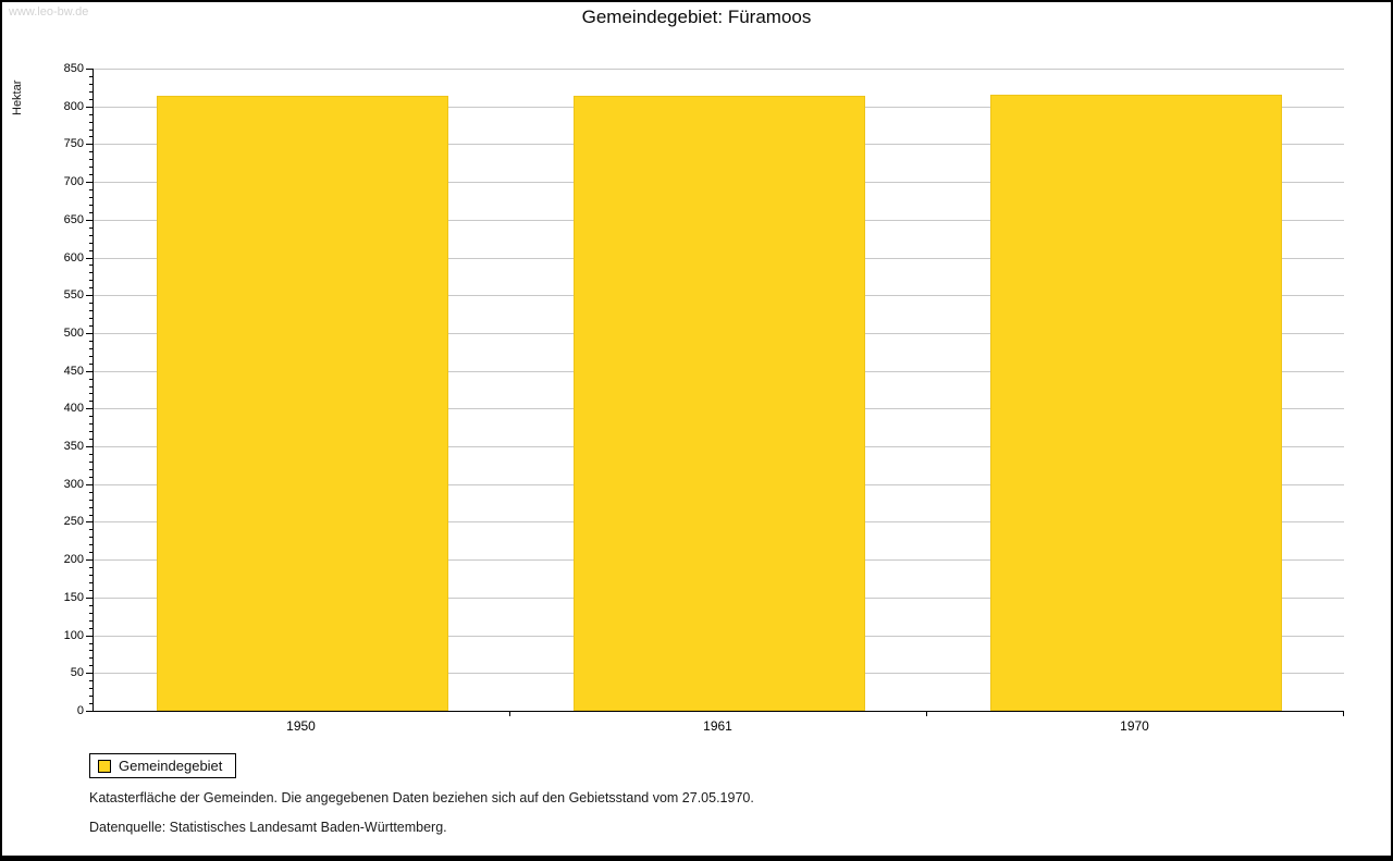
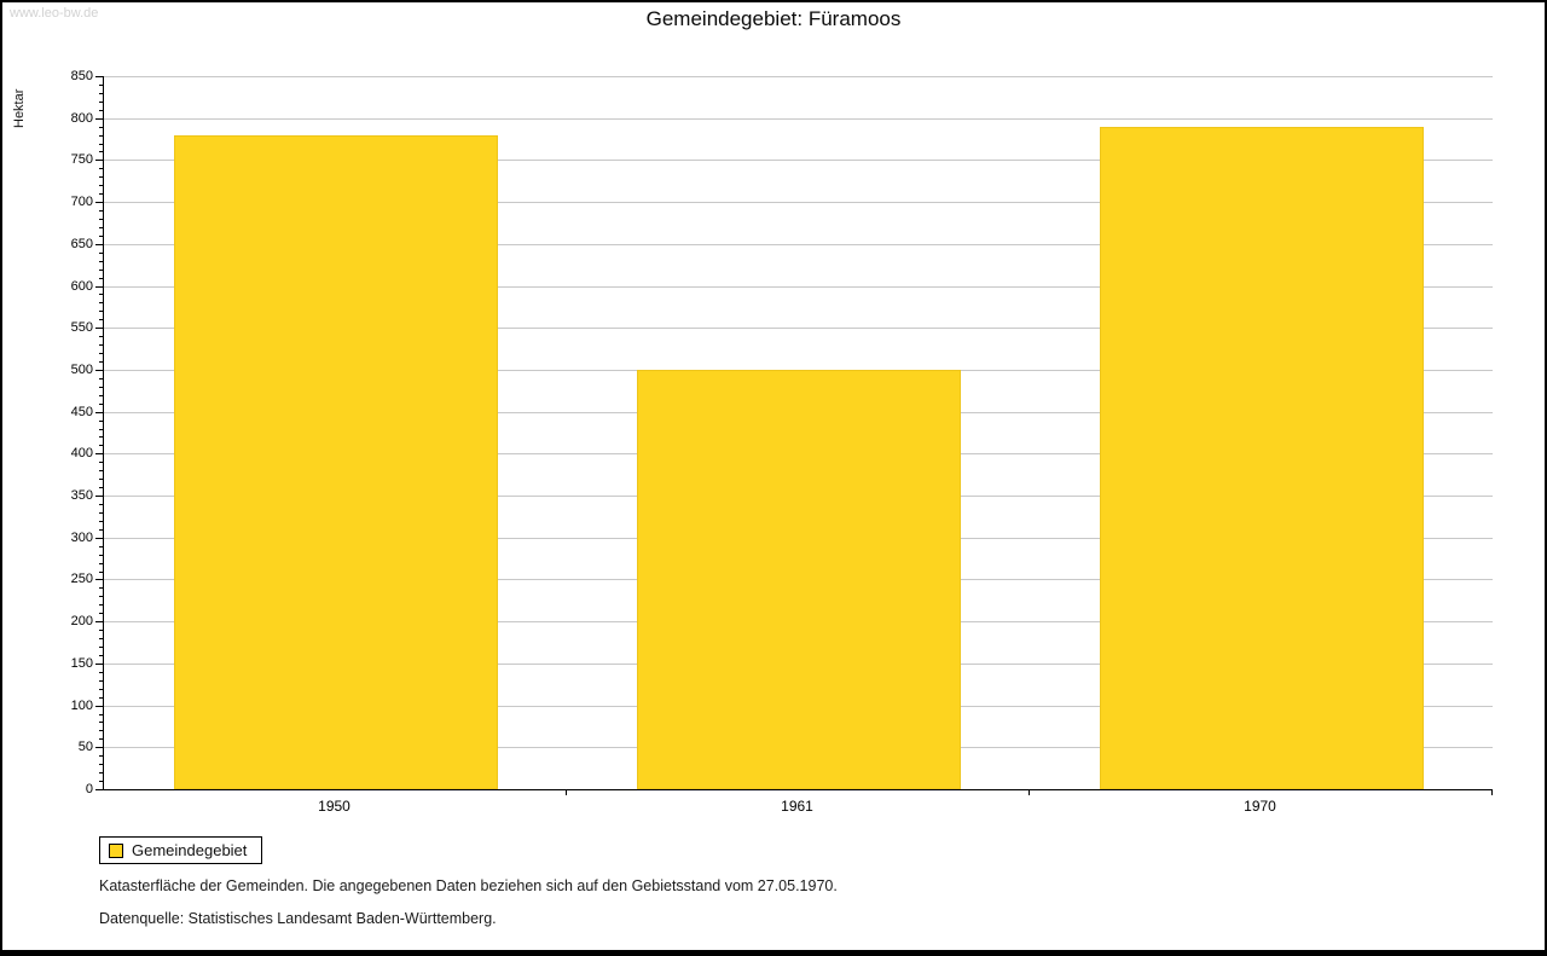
1950: 810 -> 780
1961: 810 -> 500
1970: 820 -> 790
